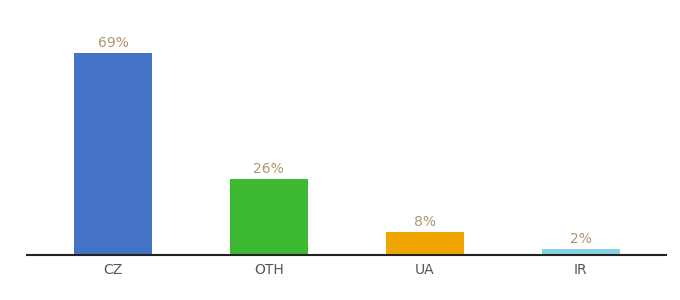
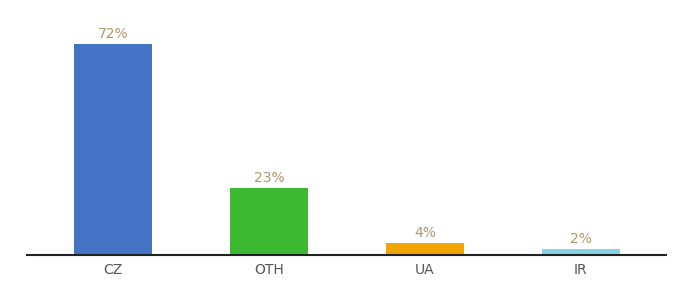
CZ: 69% -> 72%
OTH: 26% -> 23%
UA: 8% -> 4%
